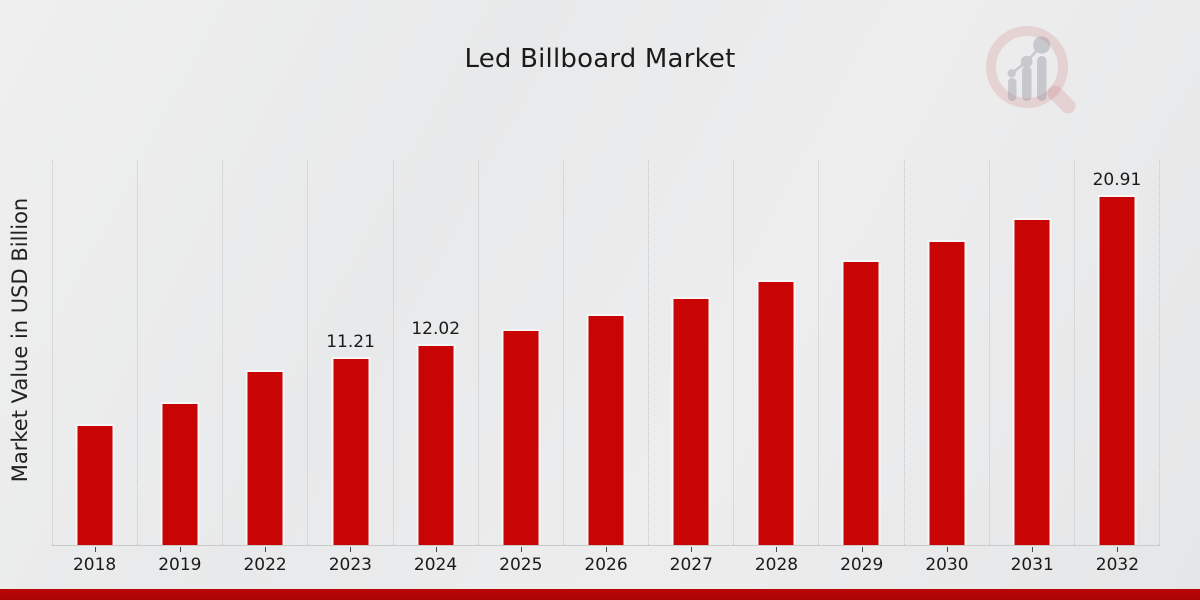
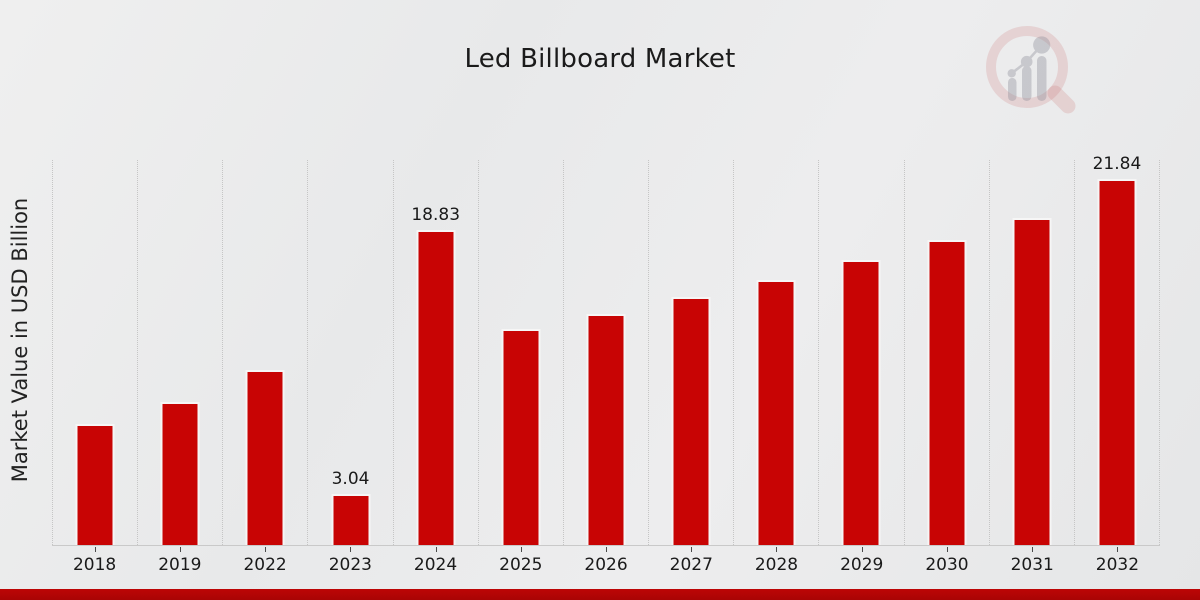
2023: 11.21 -> 3.04
2024: 12.02 -> 18.83
2032: 20.91 -> 21.84
